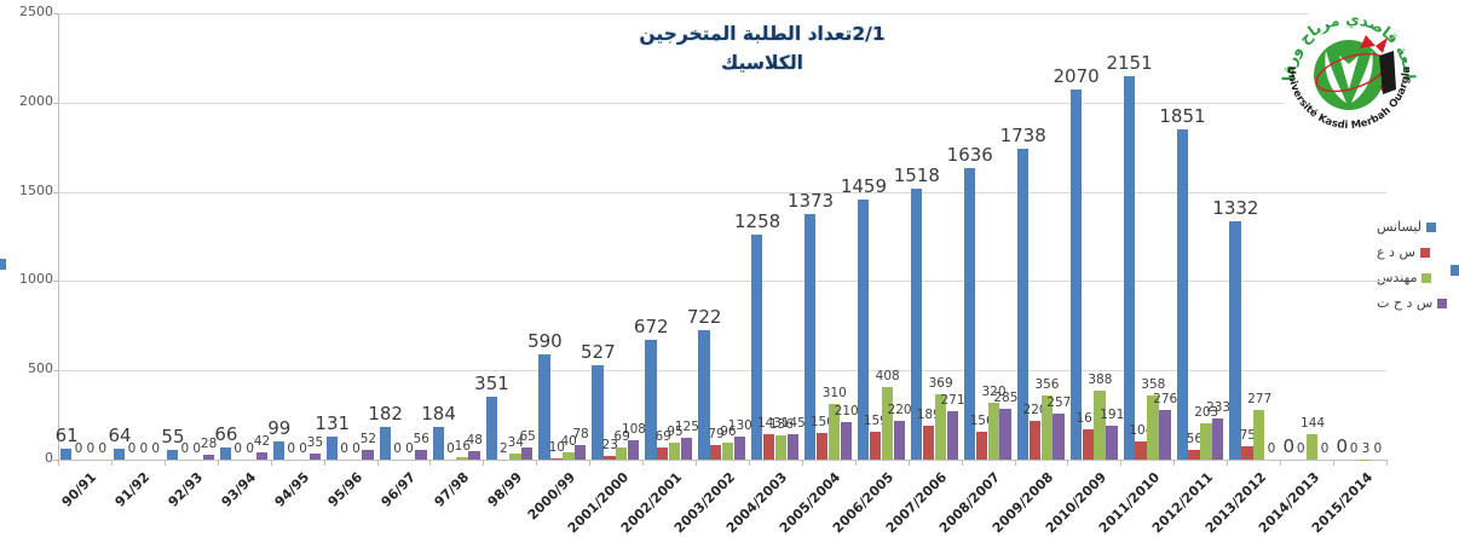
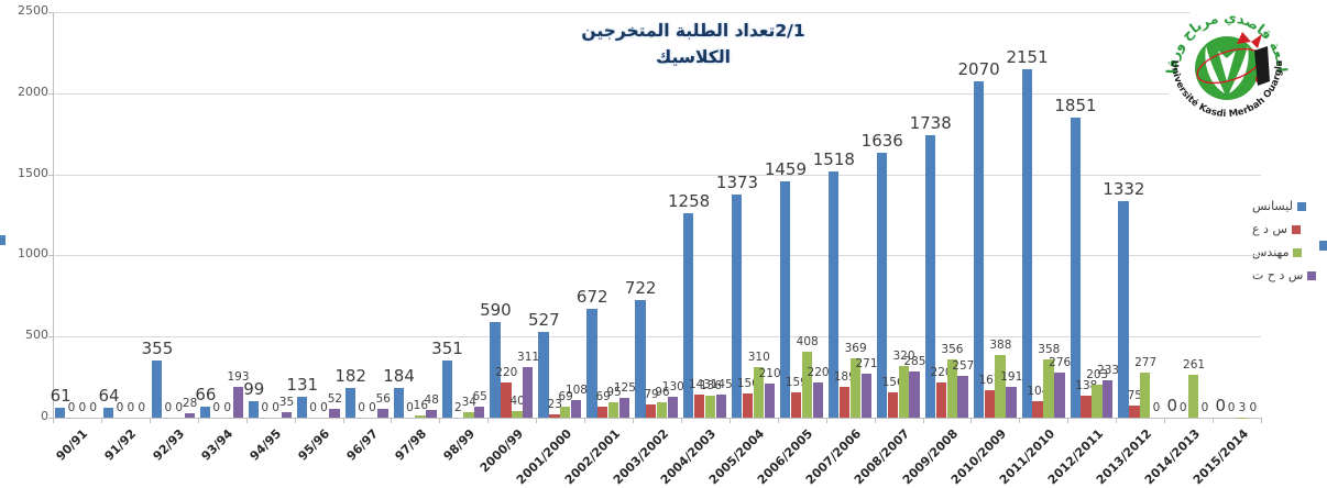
ليسانس/92/93: 55 -> 355
س د ح ت/93/94: 42 -> 193
س د ع/2000/99: 10 -> 220
س د ح ت/2000/99: 78 -> 311
س د ع/2012/2011: 56 -> 138
مهندس/2014/2013: 144 -> 261
